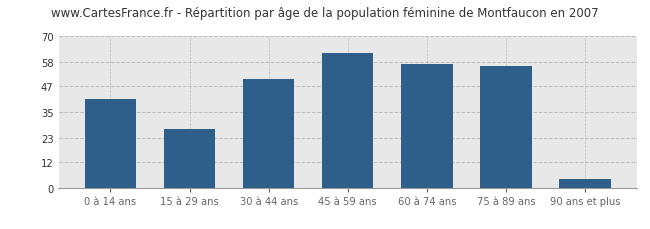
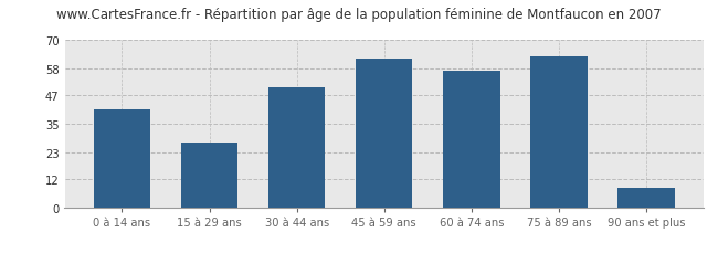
75 à 89 ans: 56 -> 63
90 ans et plus: 4 -> 8
